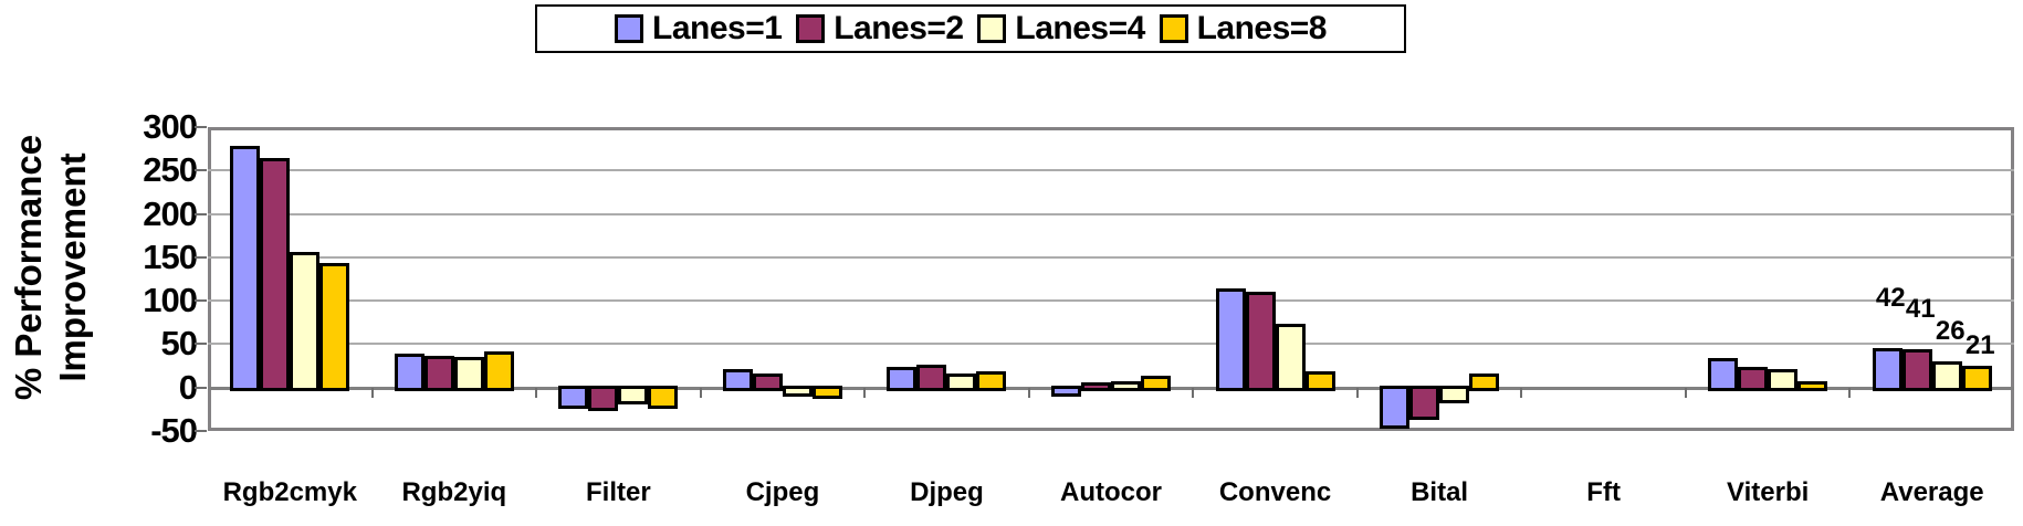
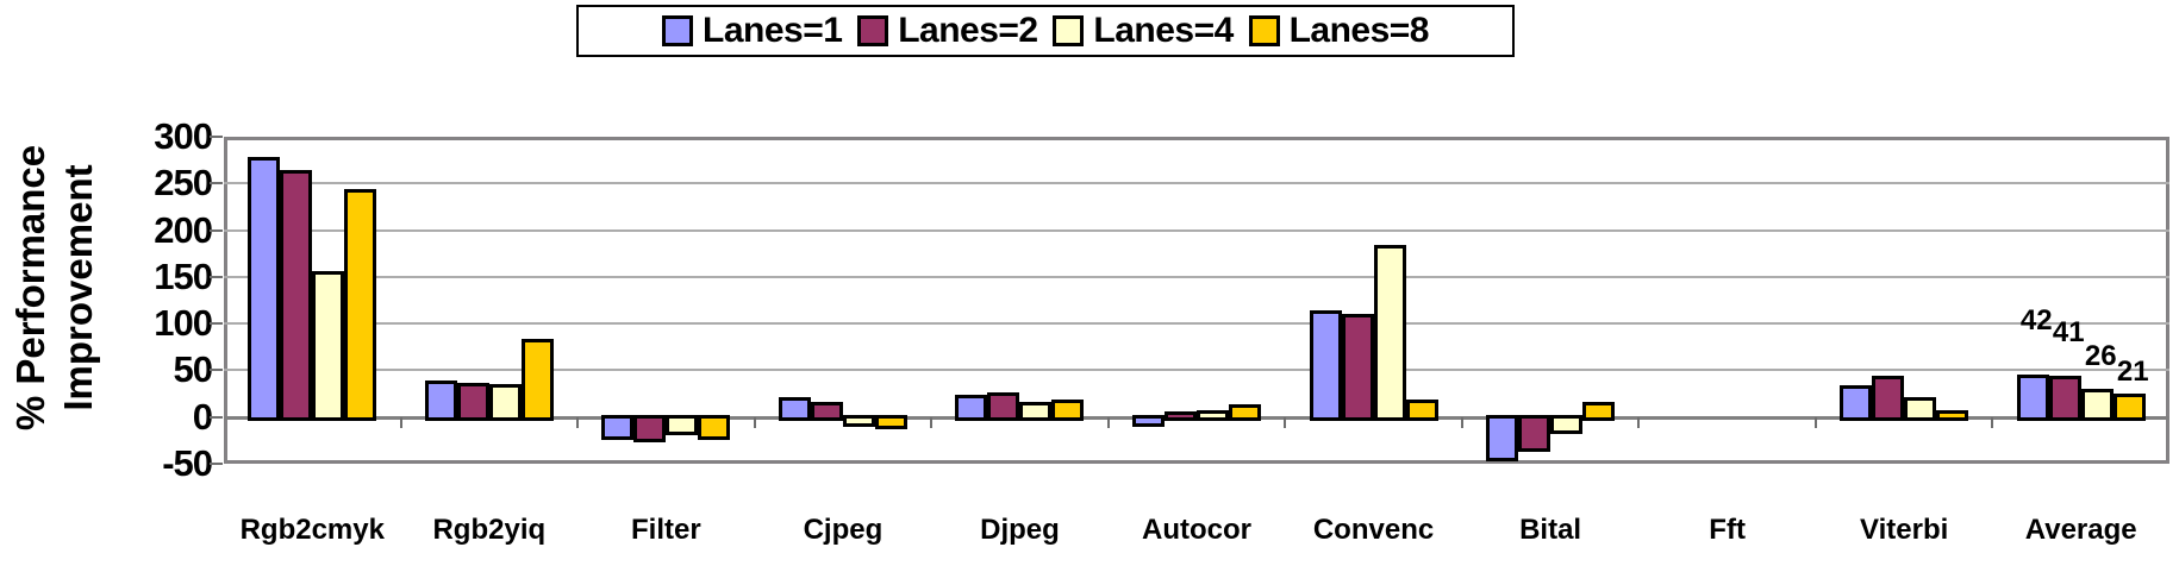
Lanes=8/Rgb2cmyk: 140 -> 240
Lanes=8/Rgb2yiq: 40 -> 80
Lanes=4/Convenc: 70 -> 180
Lanes=2/Viterbi: 20 -> 40
